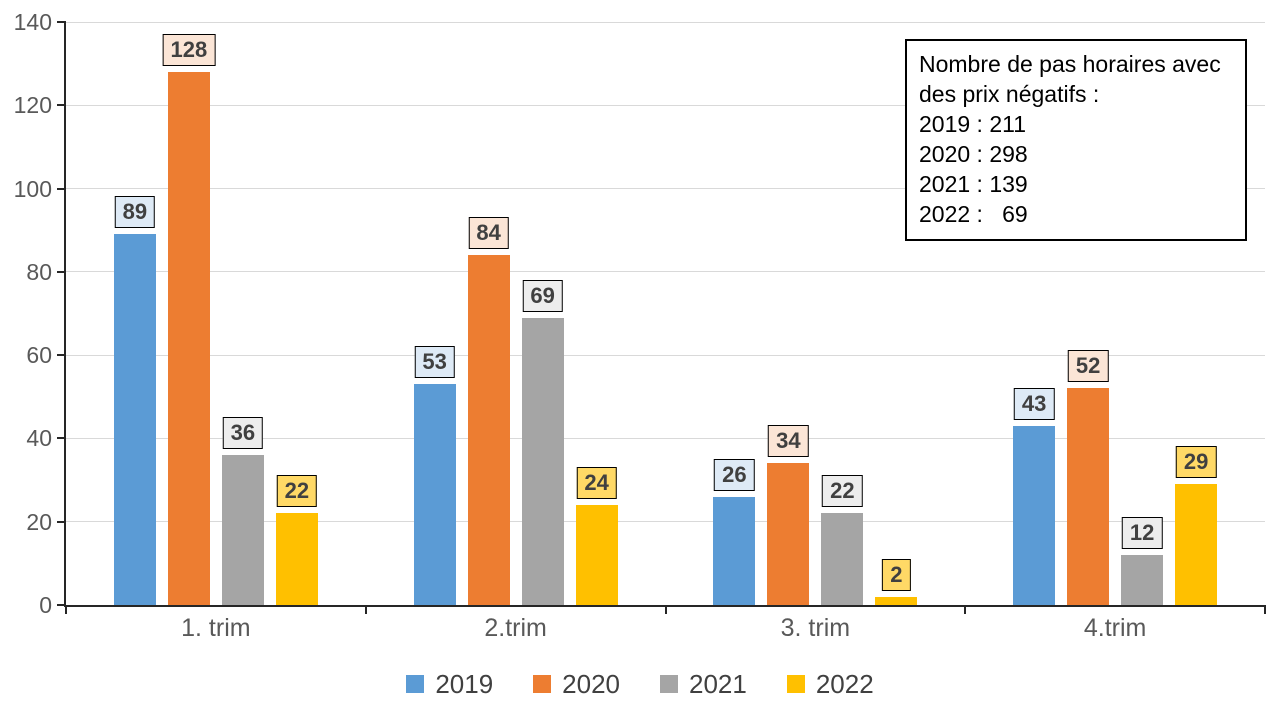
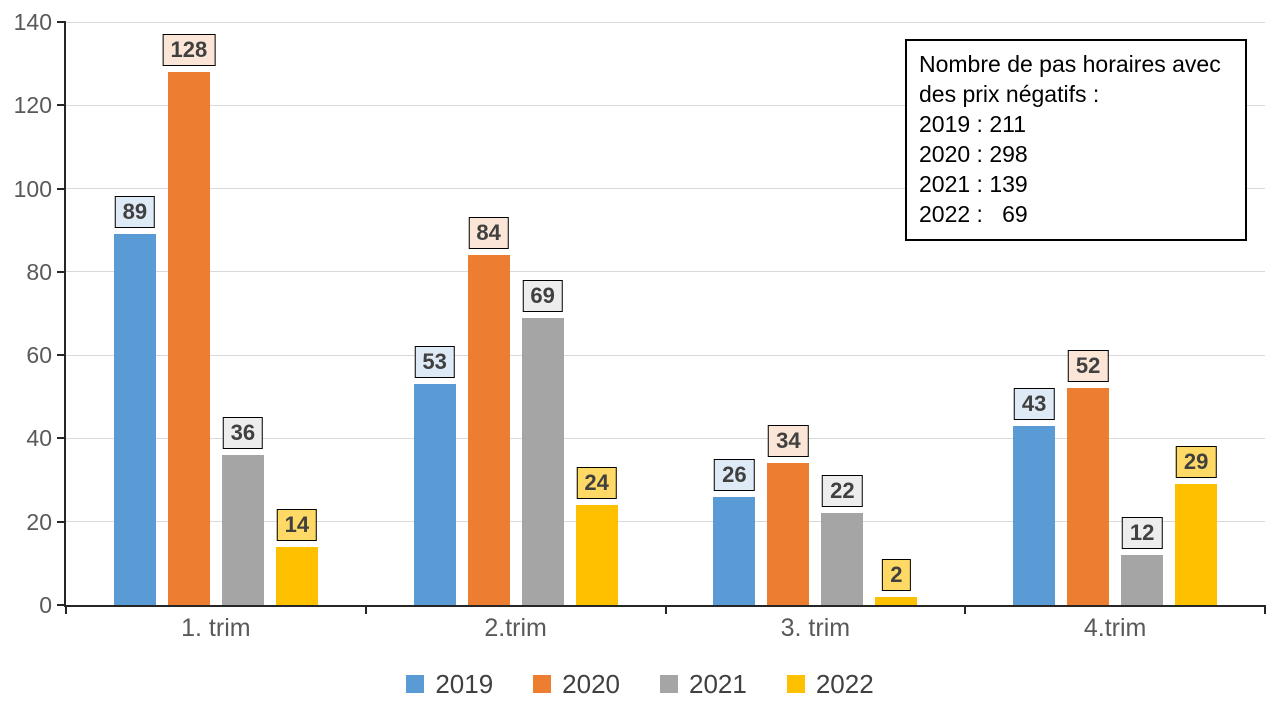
2022/1. trim: 22 -> 14
